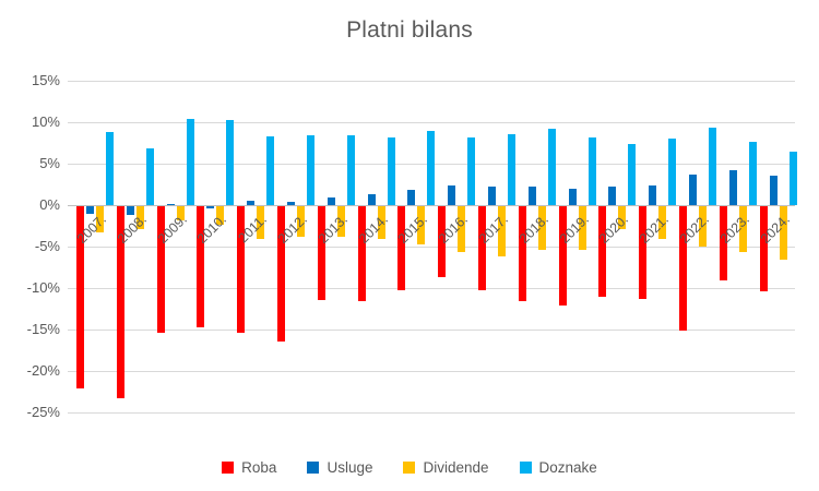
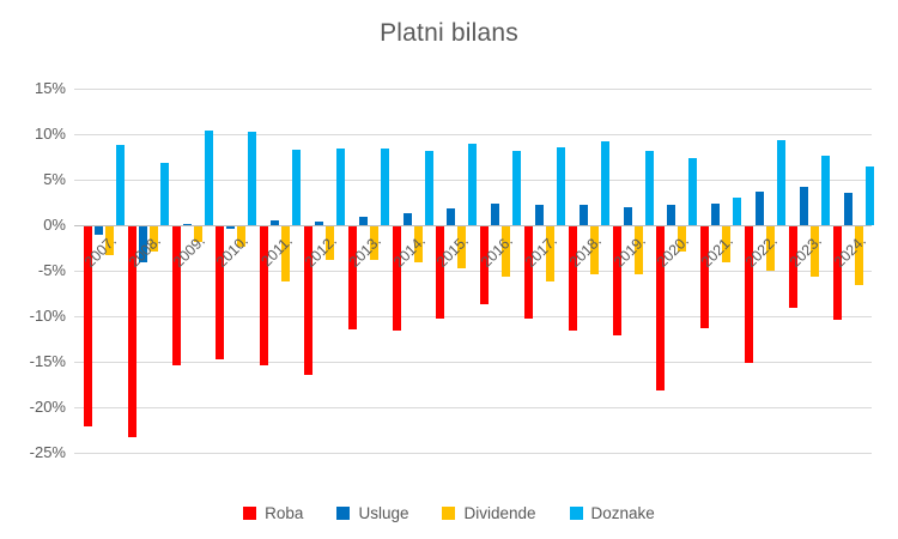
Usluge/2008.: -1% -> -4%
Dividende/2011.: -4% -> -6%
Roba/2020.: -11% -> -18%
Doznake/2021.: 8% -> 3%
